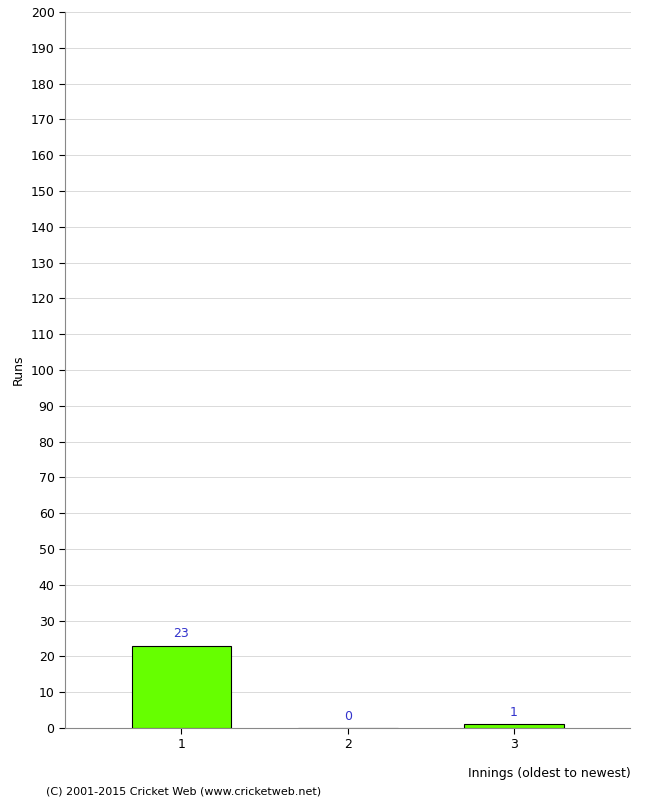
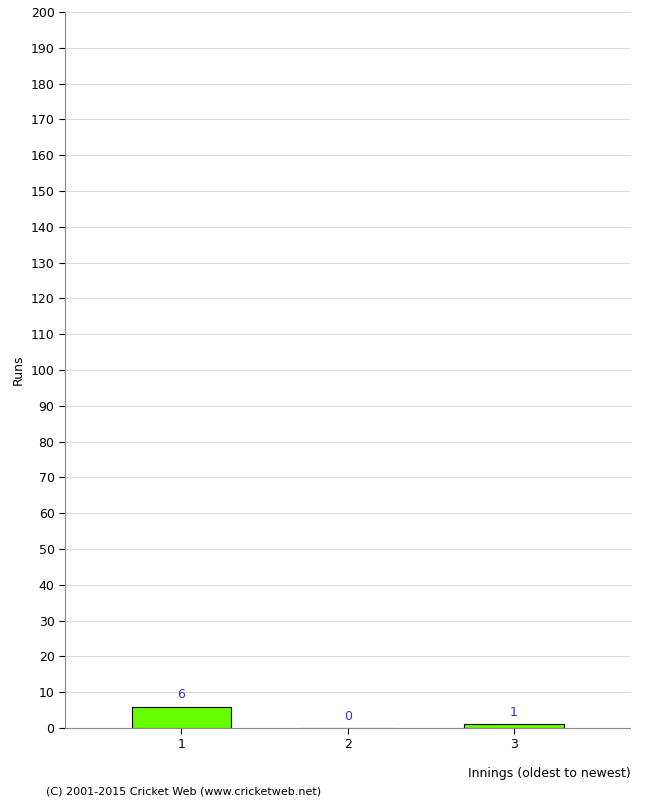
1: 23 -> 6
